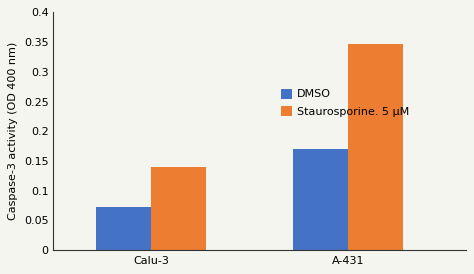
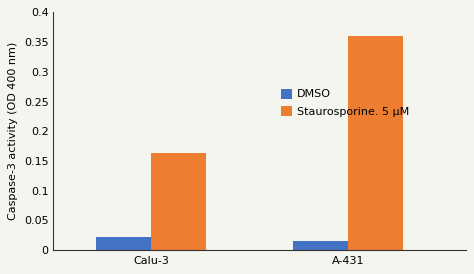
DMSO/Calu-3: 0.072 -> 0.022
Staurosporine. 5 μM/Calu-3: 0.140 -> 0.163
DMSO/A-431: 0.170 -> 0.016
Staurosporine. 5 μM/A-431: 0.346 -> 0.360
